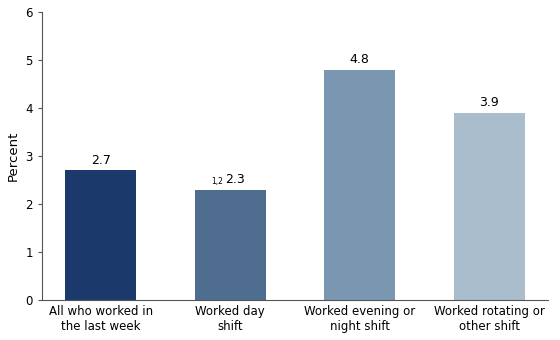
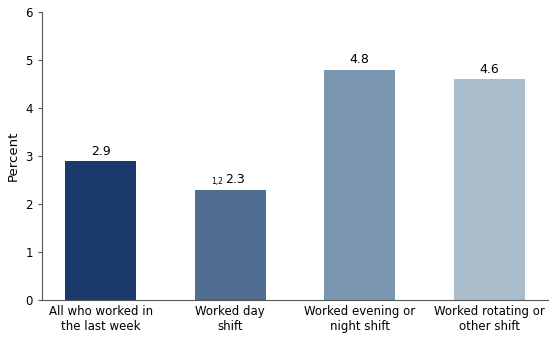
All who worked in the last week: 2.7 -> 2.9
Worked rotating or other shift: 3.9 -> 4.6
